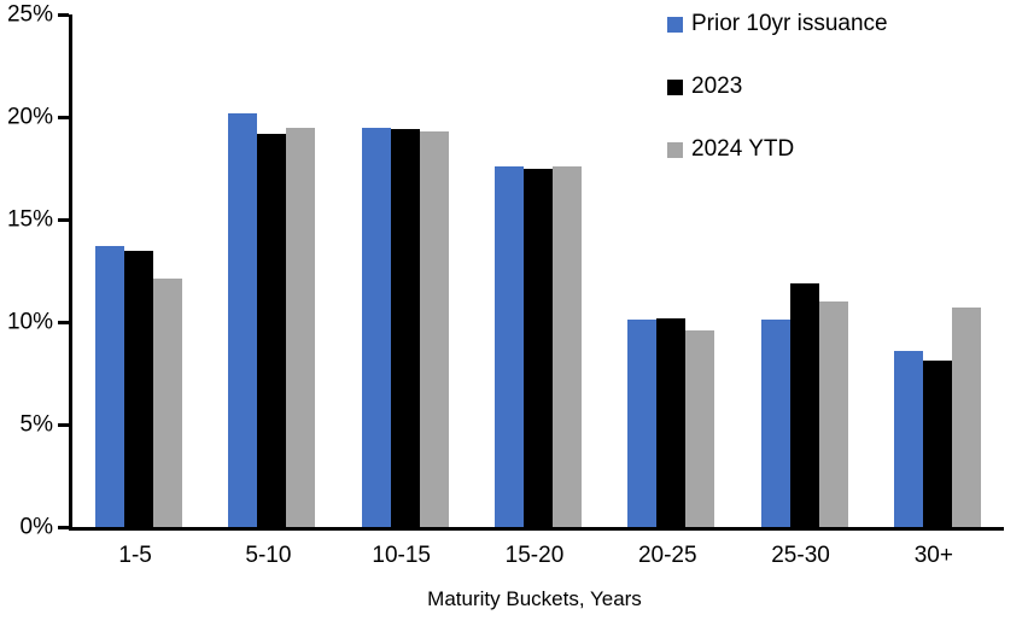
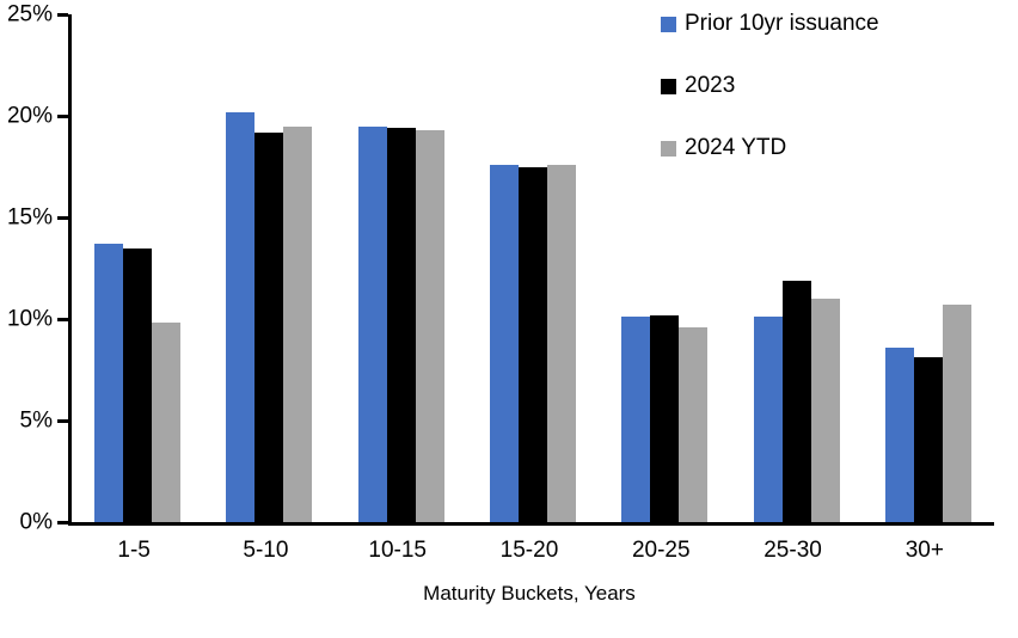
2024 YTD/1-5: 12.1% -> 9.8%
